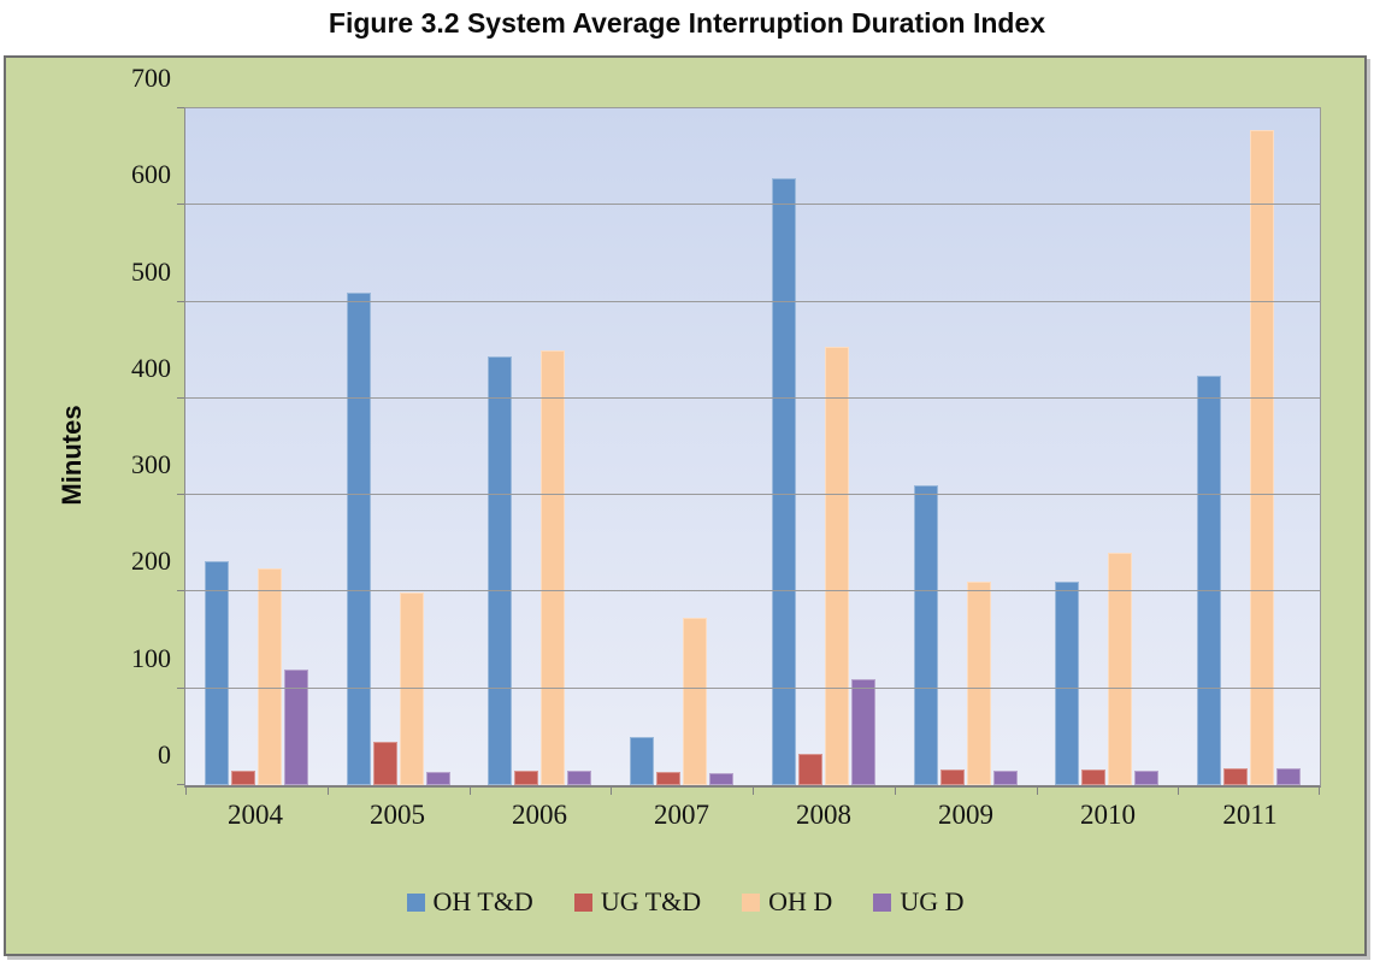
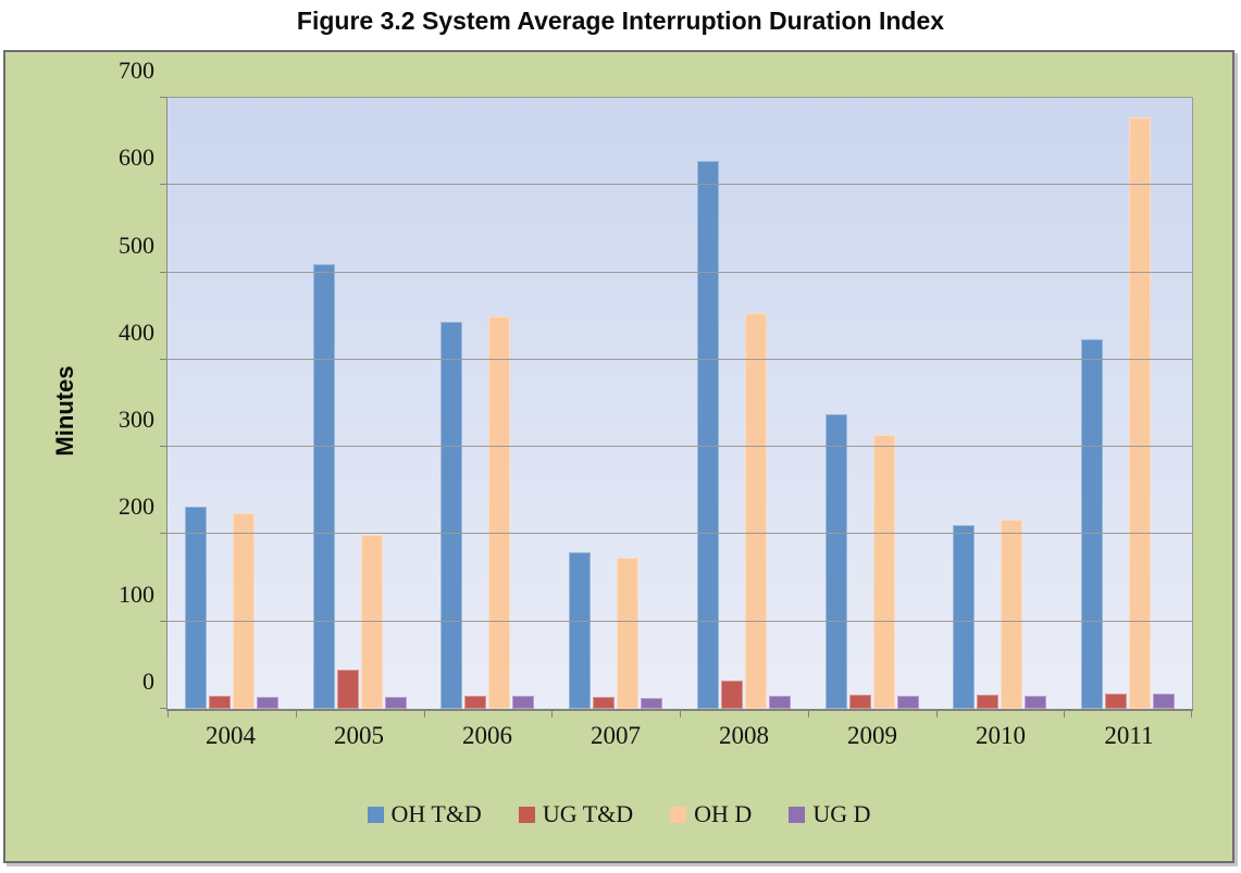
UG D/2004: 120 -> 10
OH T&D/2007: 50 -> 180
UG D/2008: 110 -> 20
OH T&D/2009: 310 -> 340
OH D/2009: 210 -> 310
OH D/2010: 240 -> 220
